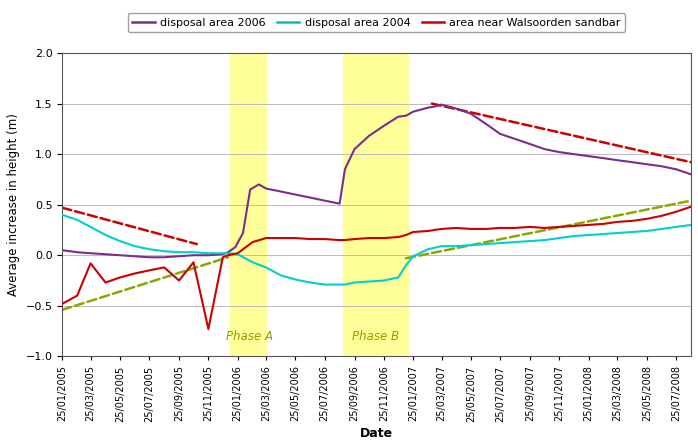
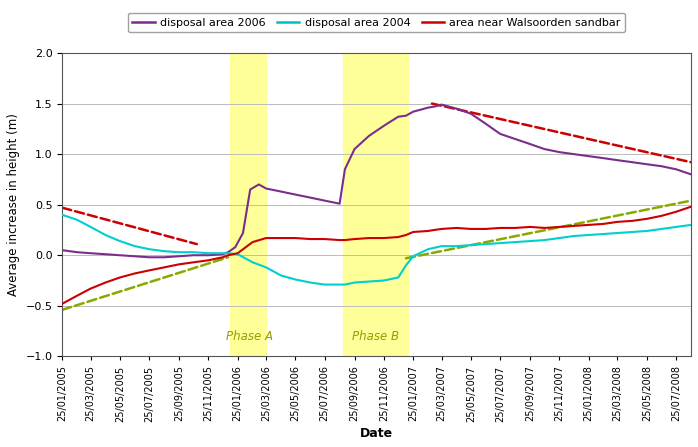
area near Walsoorden sandbar/25/03/2005: -0.08 -> -0.33
area near Walsoorden sandbar/25/09/2005: -0.25 -> -0.09
area near Walsoorden sandbar/25/11/2005: -0.73 -> -0.05
